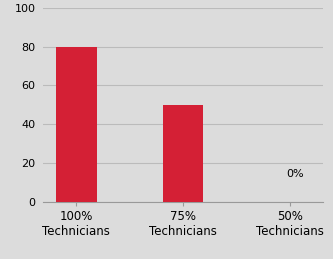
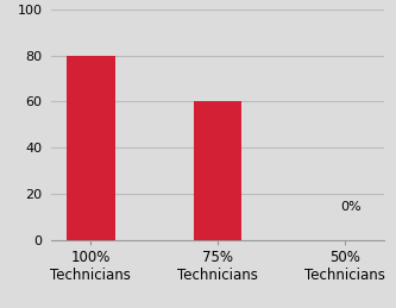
75% Technicians: 50 -> 60
